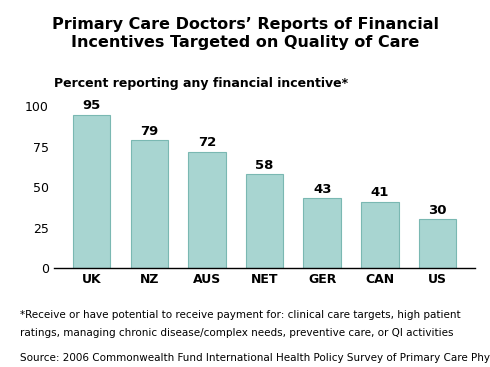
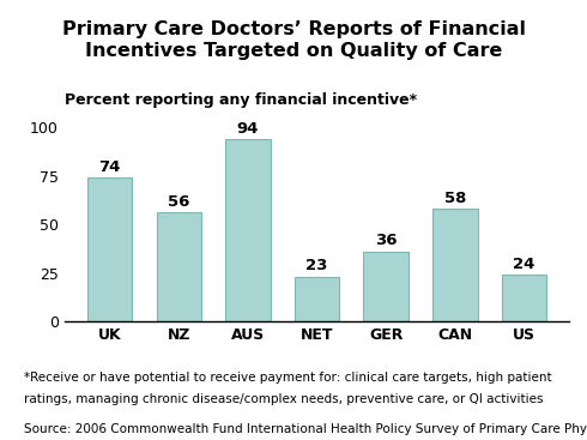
UK: 95 -> 74
NZ: 79 -> 56
AUS: 72 -> 94
NET: 58 -> 23
GER: 43 -> 36
CAN: 41 -> 58
US: 30 -> 24
